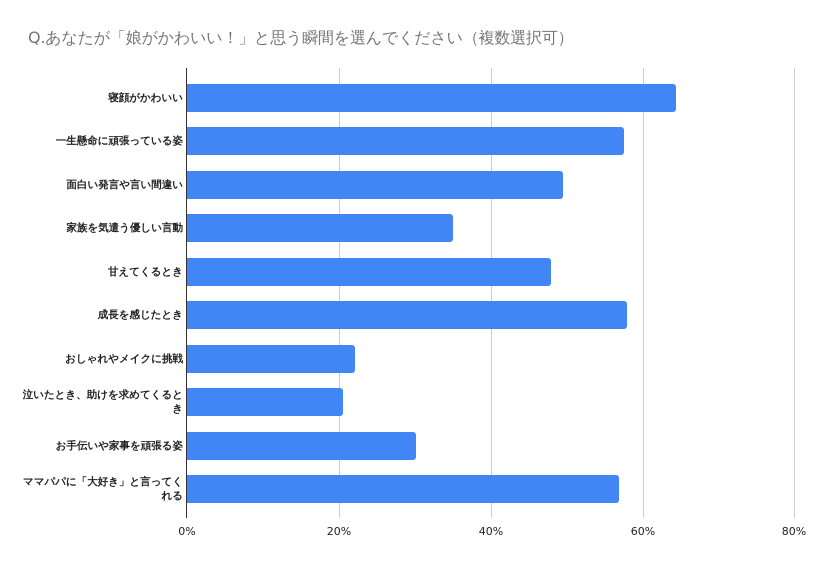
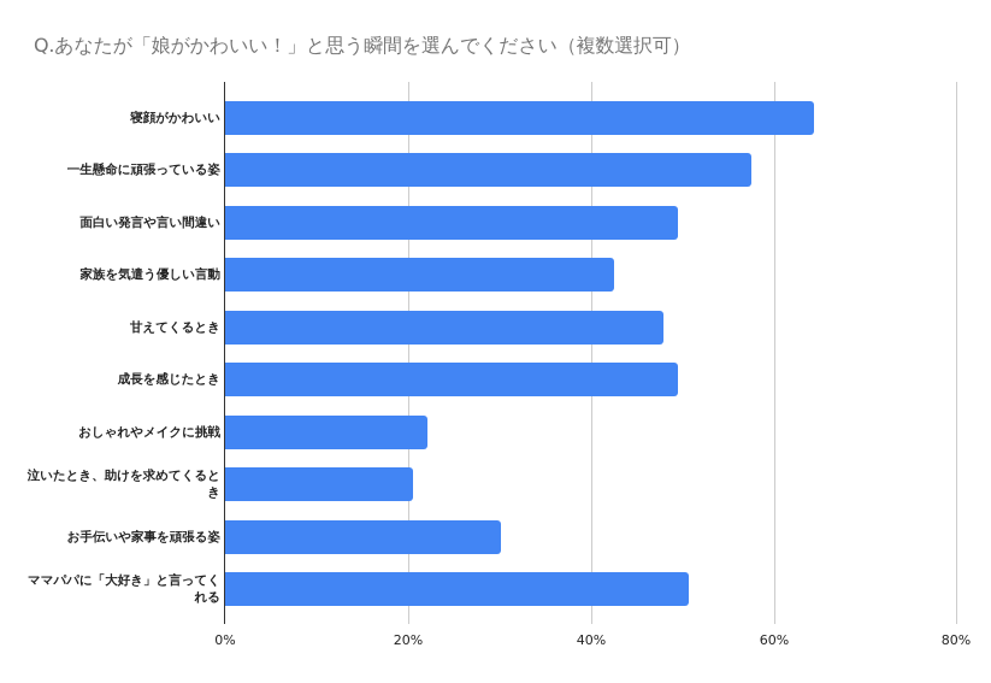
家族を気遣う優しい言動: 35% -> 43%
成長を感じたとき: 58% -> 50%
ママパパに「大好き」と言ってくれる: 57% -> 51%
